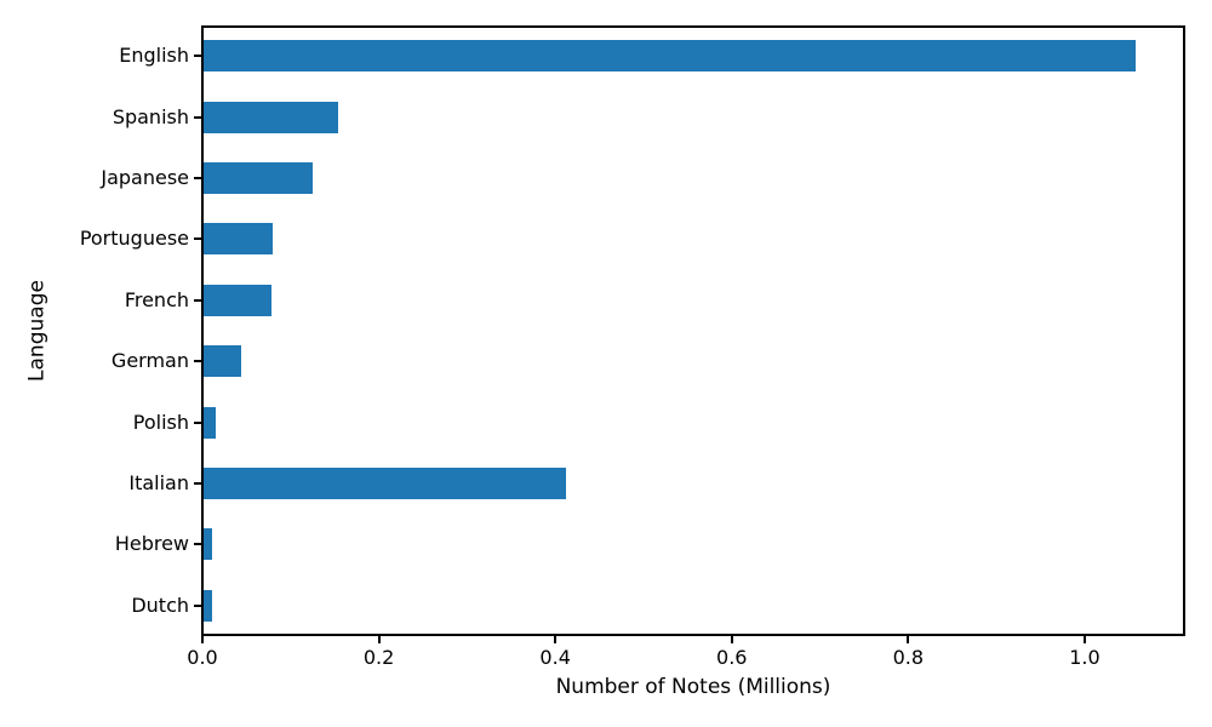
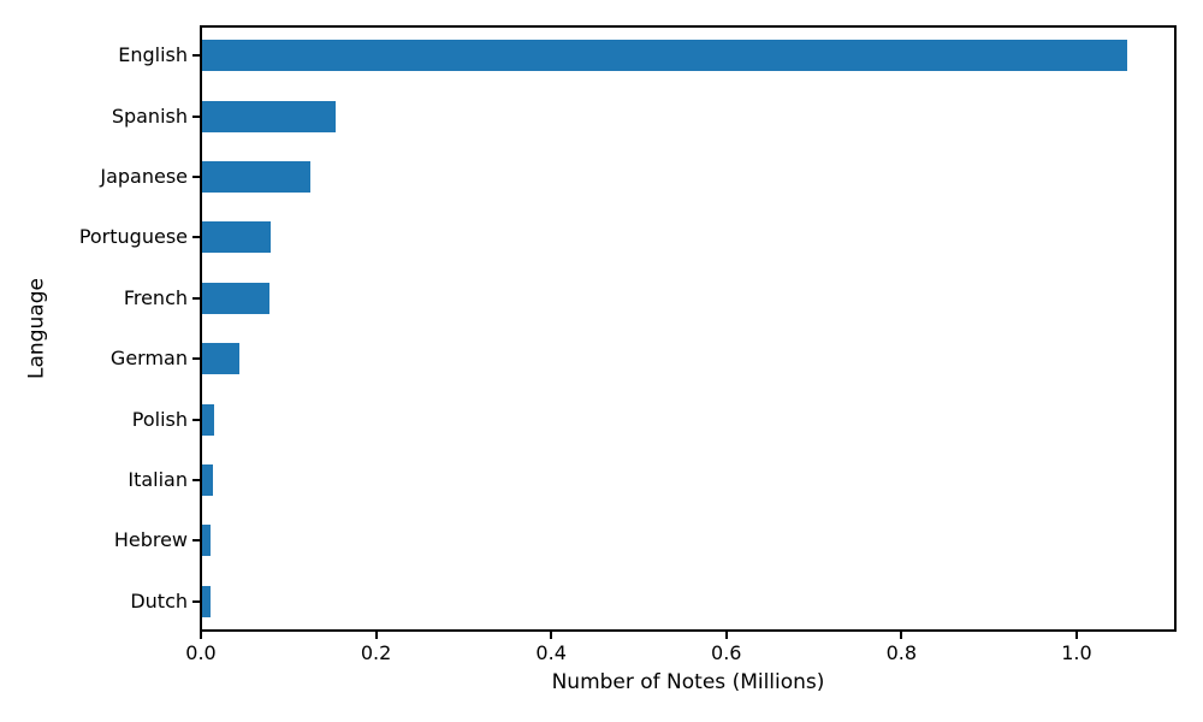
Italian: 0.41 -> 0.01
